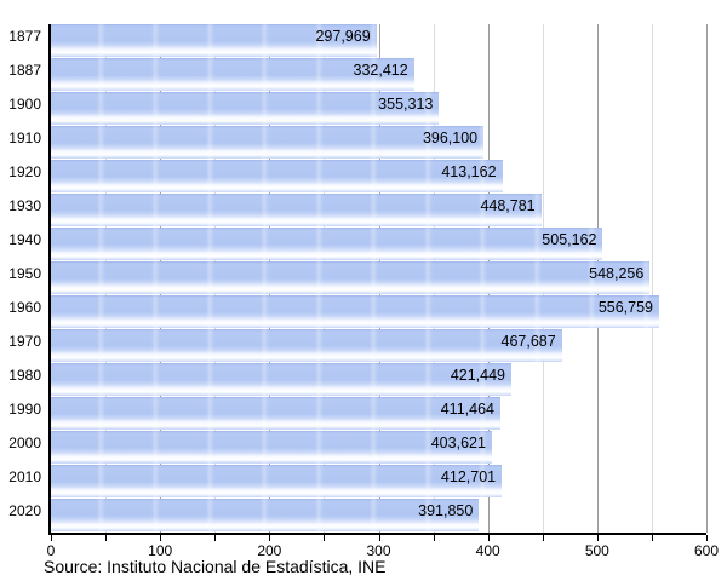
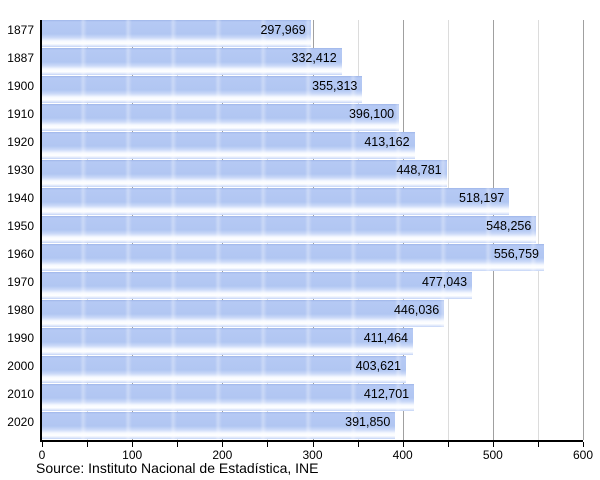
1940: 505,162 -> 518,197
1970: 467,687 -> 477,043
1980: 421,449 -> 446,036
